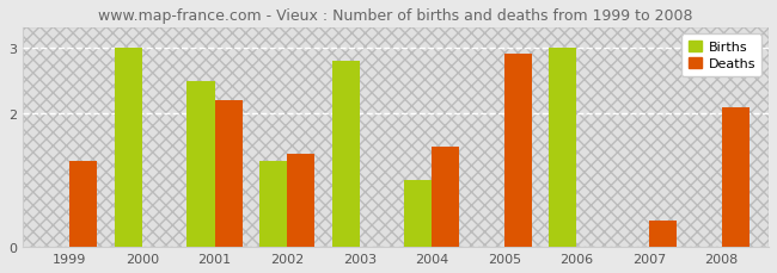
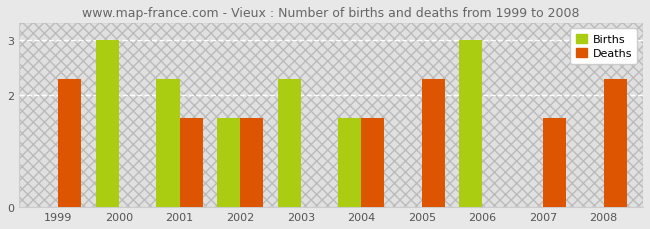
Deaths/1999: 1.3 -> 2.3
Births/2001: 2.5 -> 2.3
Deaths/2001: 2.2 -> 1.6
Births/2002: 1.3 -> 1.6
Deaths/2002: 1.4 -> 1.6
Births/2003: 2.8 -> 2.3
Births/2004: 1.0 -> 1.6
Deaths/2004: 1.5 -> 1.6
Deaths/2005: 2.9 -> 2.3
Deaths/2007: 0.4 -> 1.6
Deaths/2008: 2.1 -> 2.3
